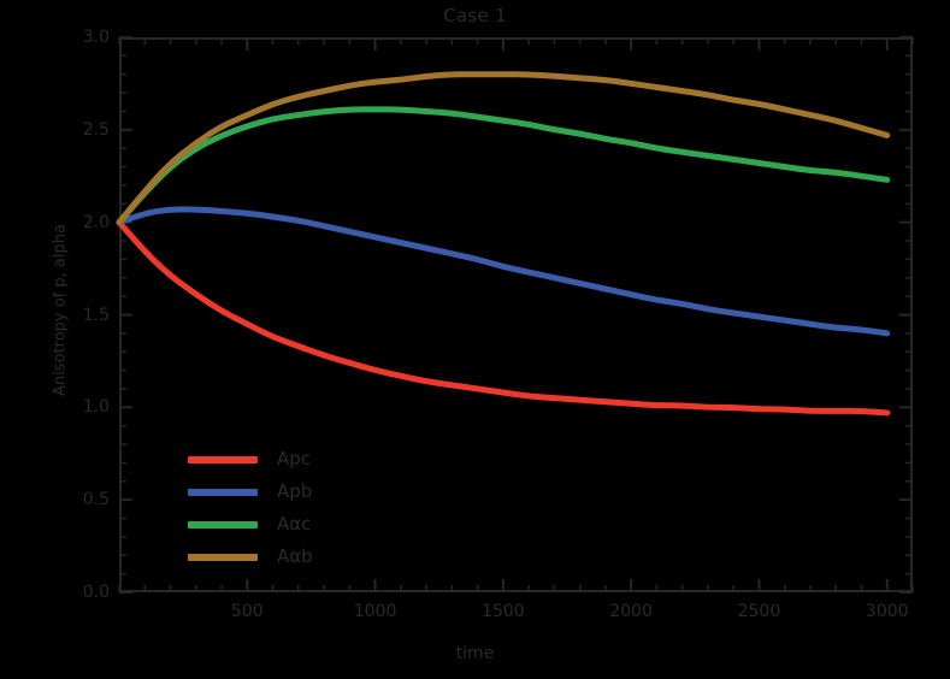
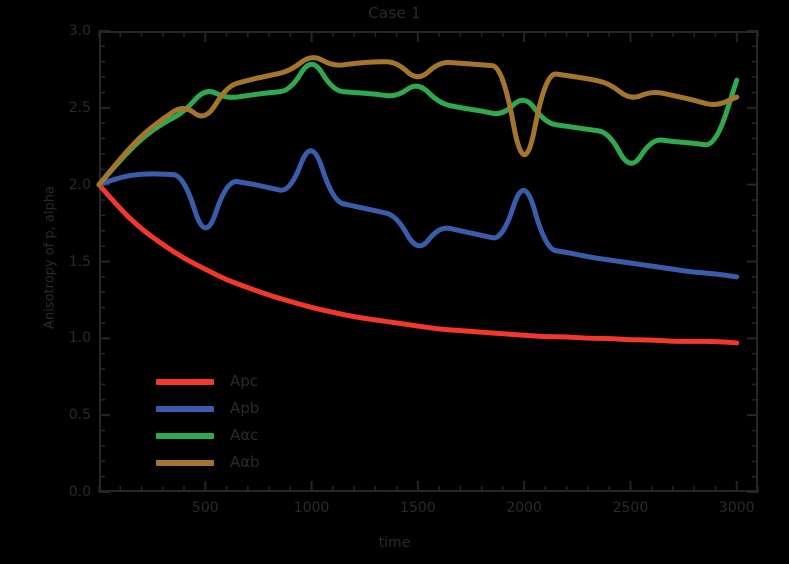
Apb/500: 2.05 -> 1.61
Aαc/500: 2.52 -> 2.63
Aαb/500: 2.58 -> 2.41
Apb/1000: 1.92 -> 2.32
Aαc/1000: 2.61 -> 2.84
Aαb/1000: 2.76 -> 2.85
Apb/1500: 1.76 -> 1.55
Aαc/1500: 2.55 -> 2.67
Aαb/1500: 2.80 -> 2.67
Apb/2000: 1.61 -> 2.08
Aαc/2000: 2.43 -> 2.59
Aαb/2000: 2.75 -> 2.01
Aαc/2500: 2.32 -> 2.08
Aαb/2500: 2.64 -> 2.55
Aαc/3000: 2.23 -> 2.68
Aαb/3000: 2.47 -> 2.57
